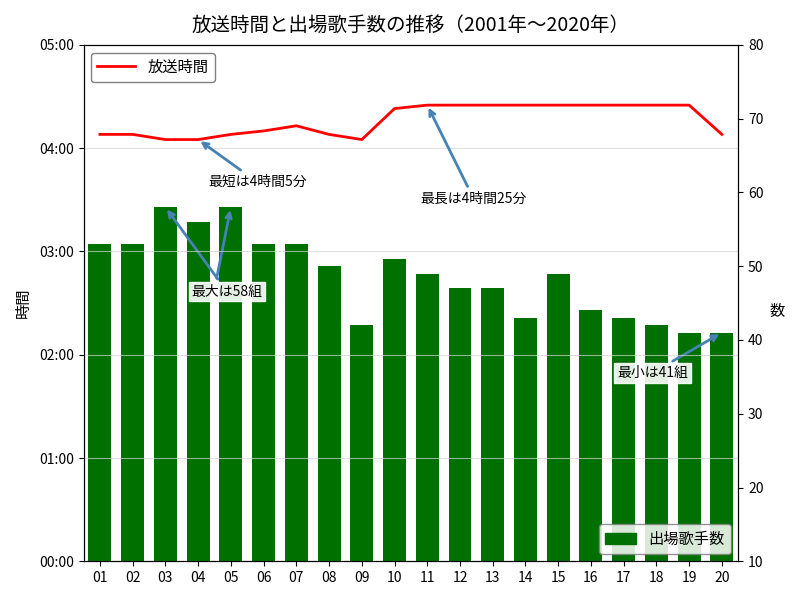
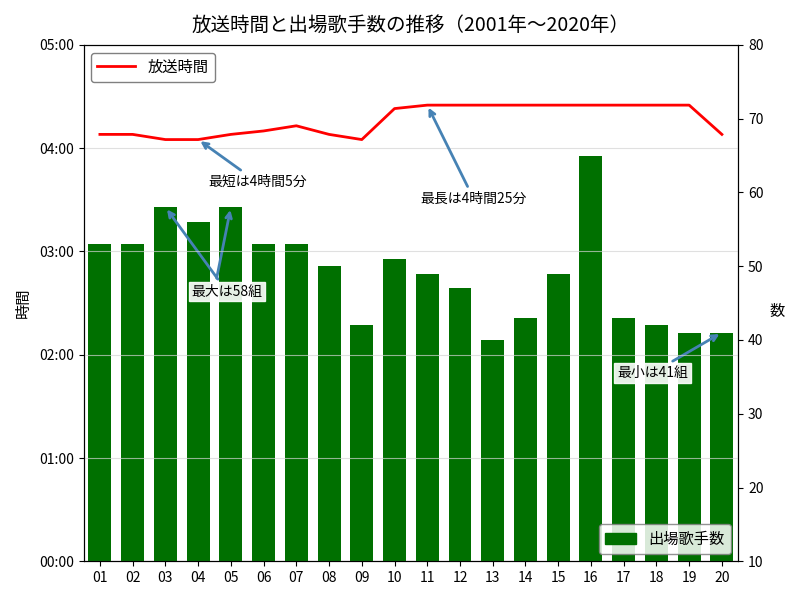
出場歌手数/13: 47 -> 40
出場歌手数/16: 44 -> 65
